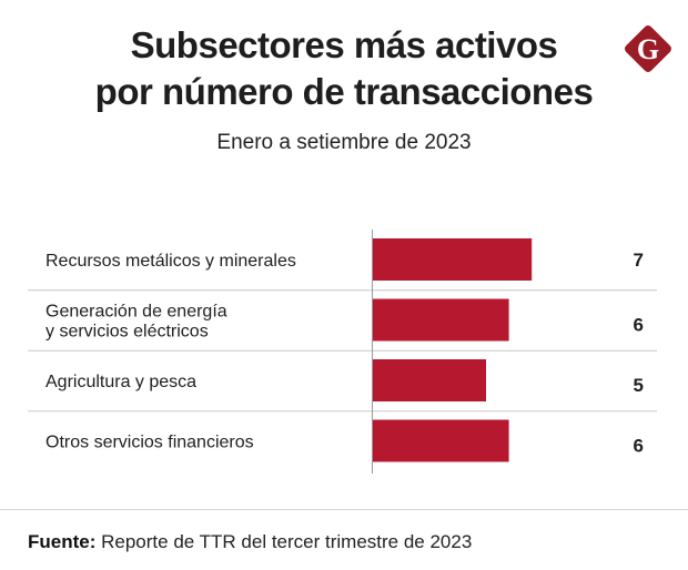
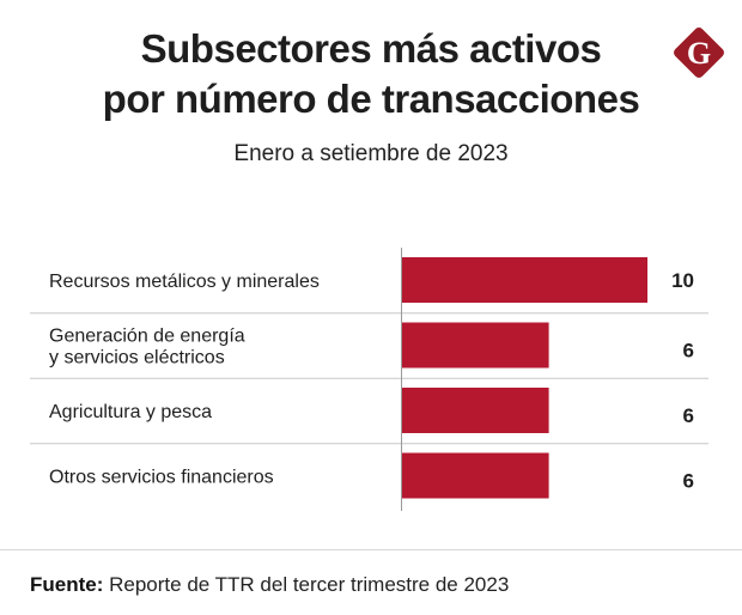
Recursos metálicos y minerales: 7 -> 10
Agricultura y pesca: 5 -> 6
